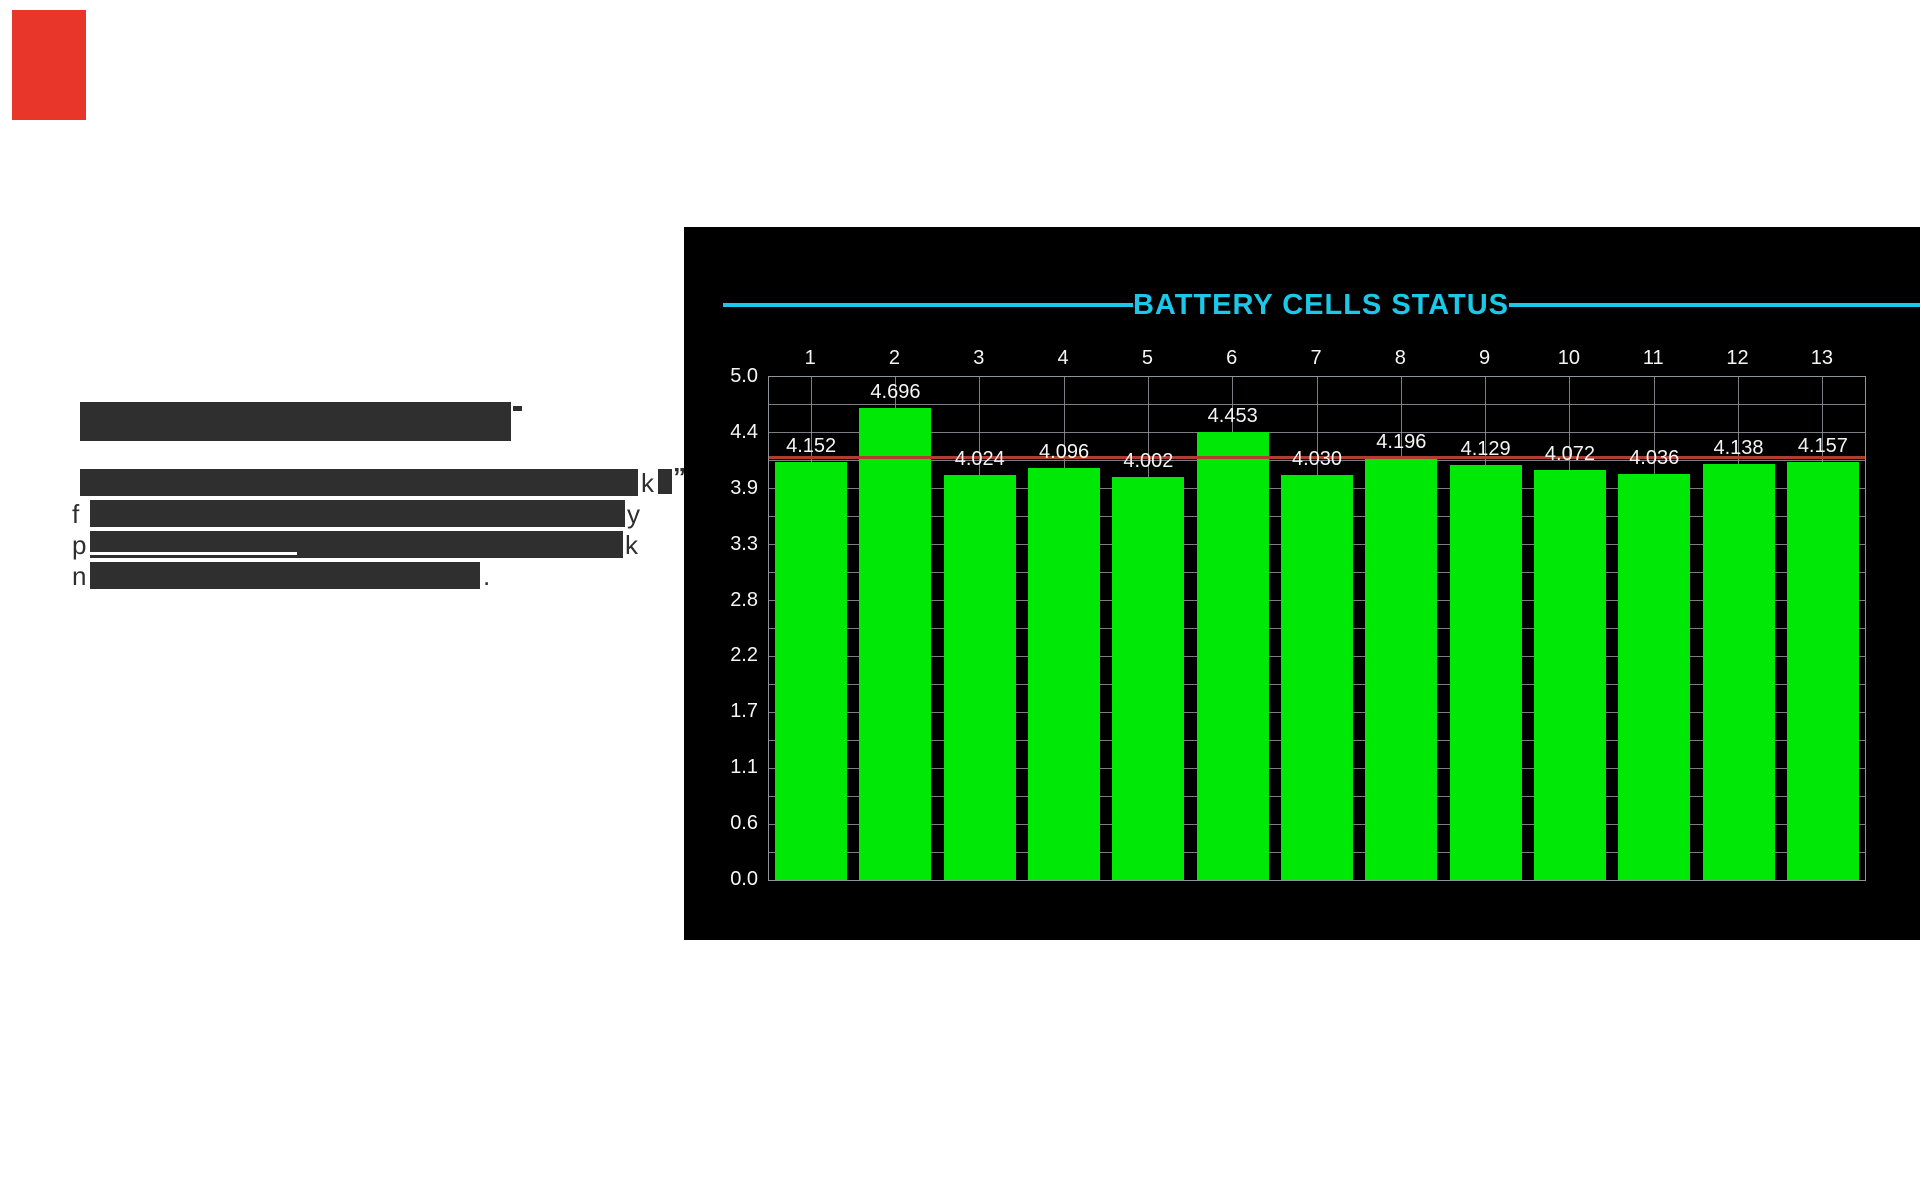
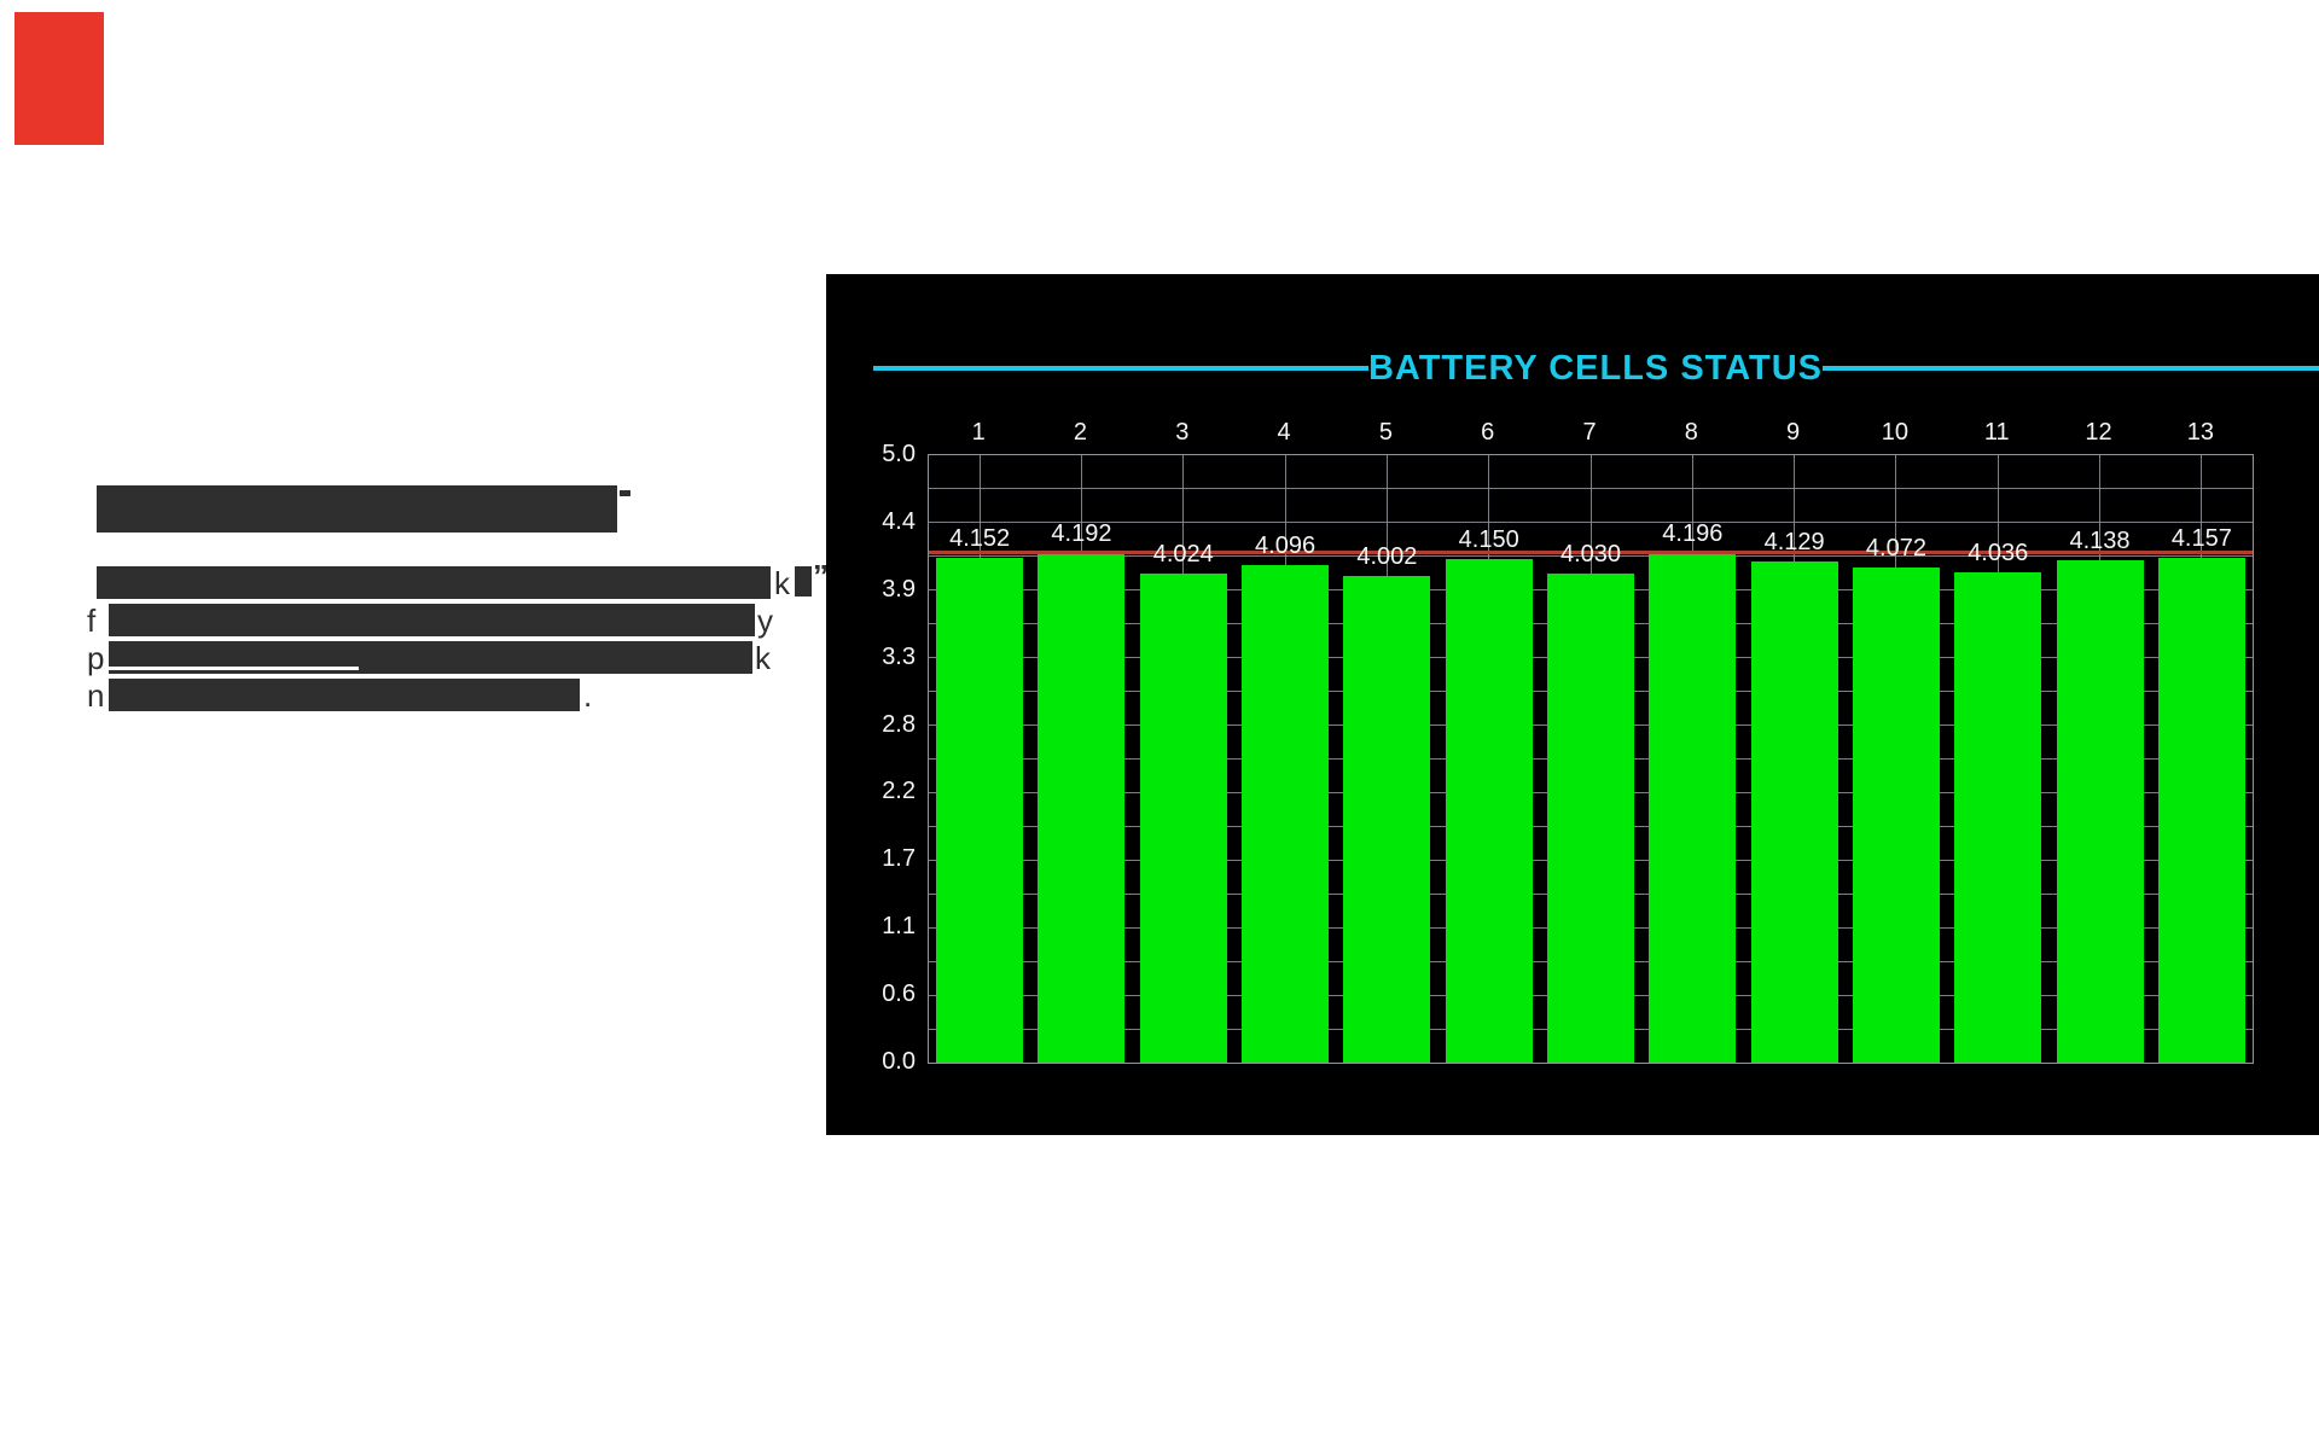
2: 4.696 -> 4.192
6: 4.453 -> 4.150
